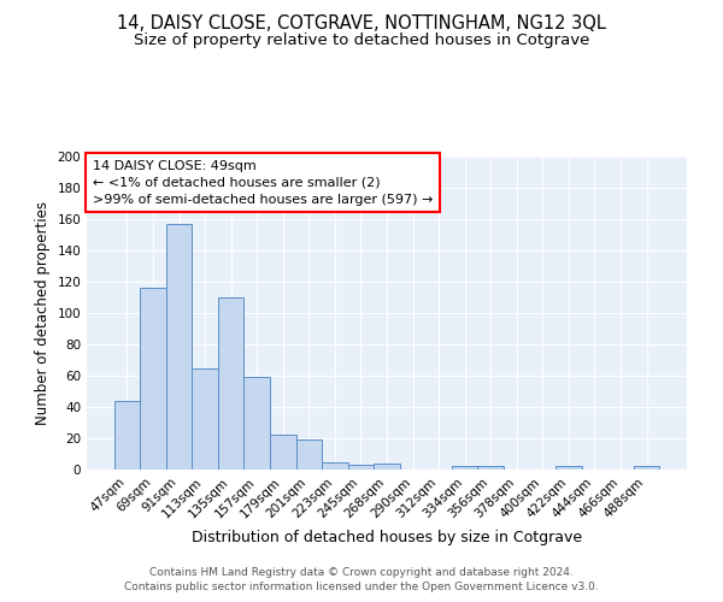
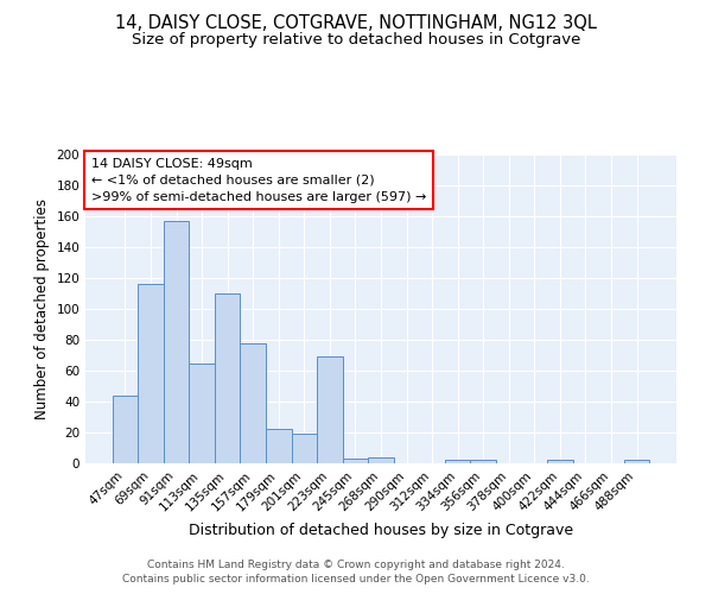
157sqm: 59 -> 78
223sqm: 5 -> 69
